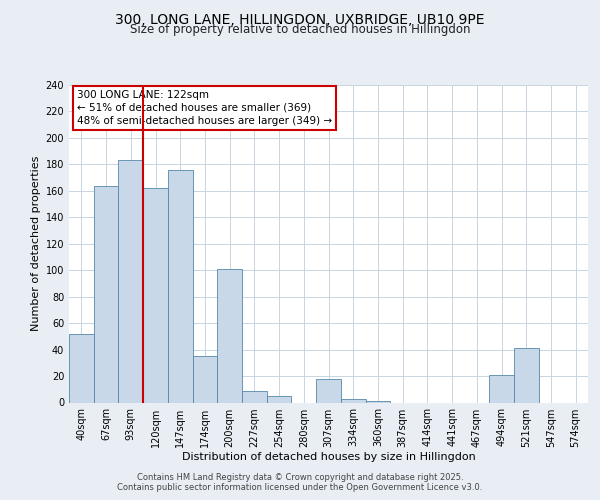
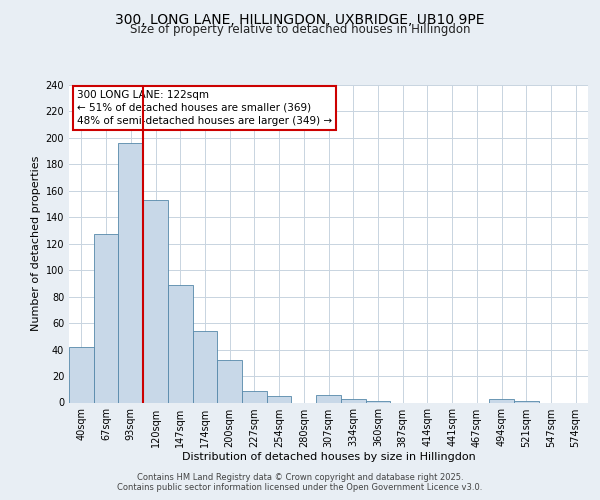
40sqm: 52 -> 42
67sqm: 164 -> 127
93sqm: 183 -> 196
120sqm: 162 -> 153
147sqm: 176 -> 89
174sqm: 35 -> 54
200sqm: 101 -> 32
307sqm: 18 -> 6
494sqm: 21 -> 3
521sqm: 41 -> 1
